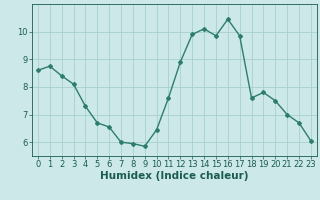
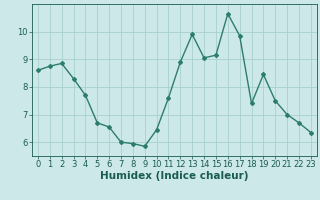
2: 8.40 -> 8.85
3: 8.10 -> 8.30
4: 7.30 -> 7.70
14: 10.10 -> 9.05
15: 9.85 -> 9.15
16: 10.45 -> 10.65
18: 7.60 -> 7.40
19: 7.80 -> 8.45
23: 6.05 -> 6.35
